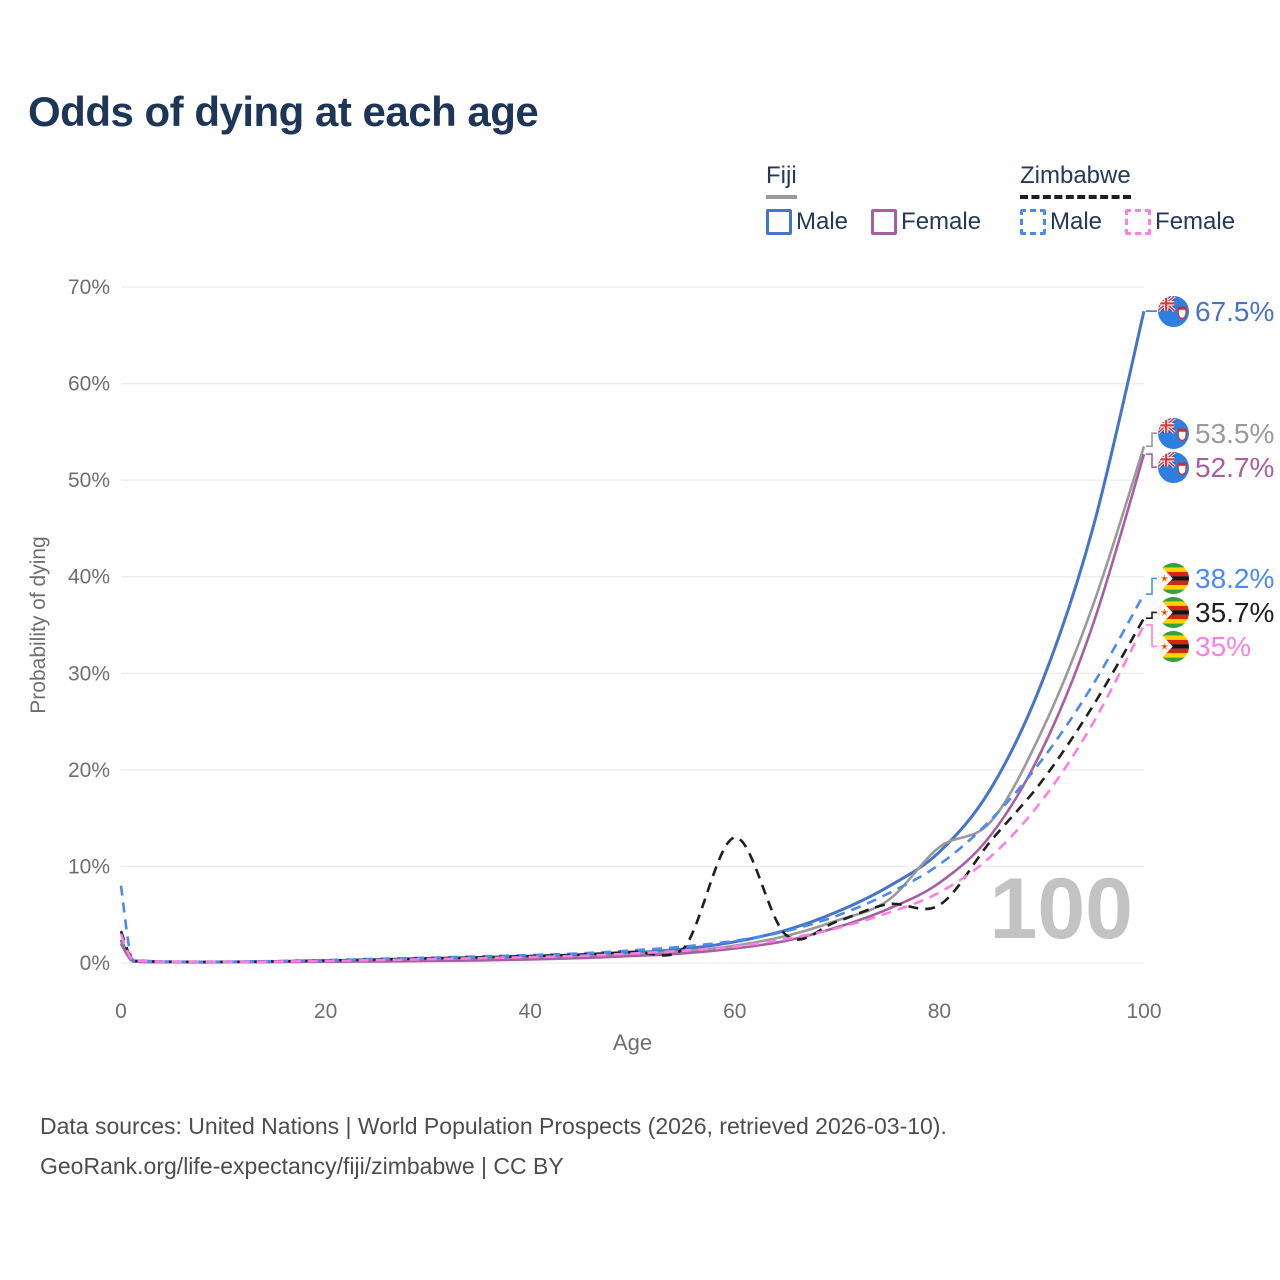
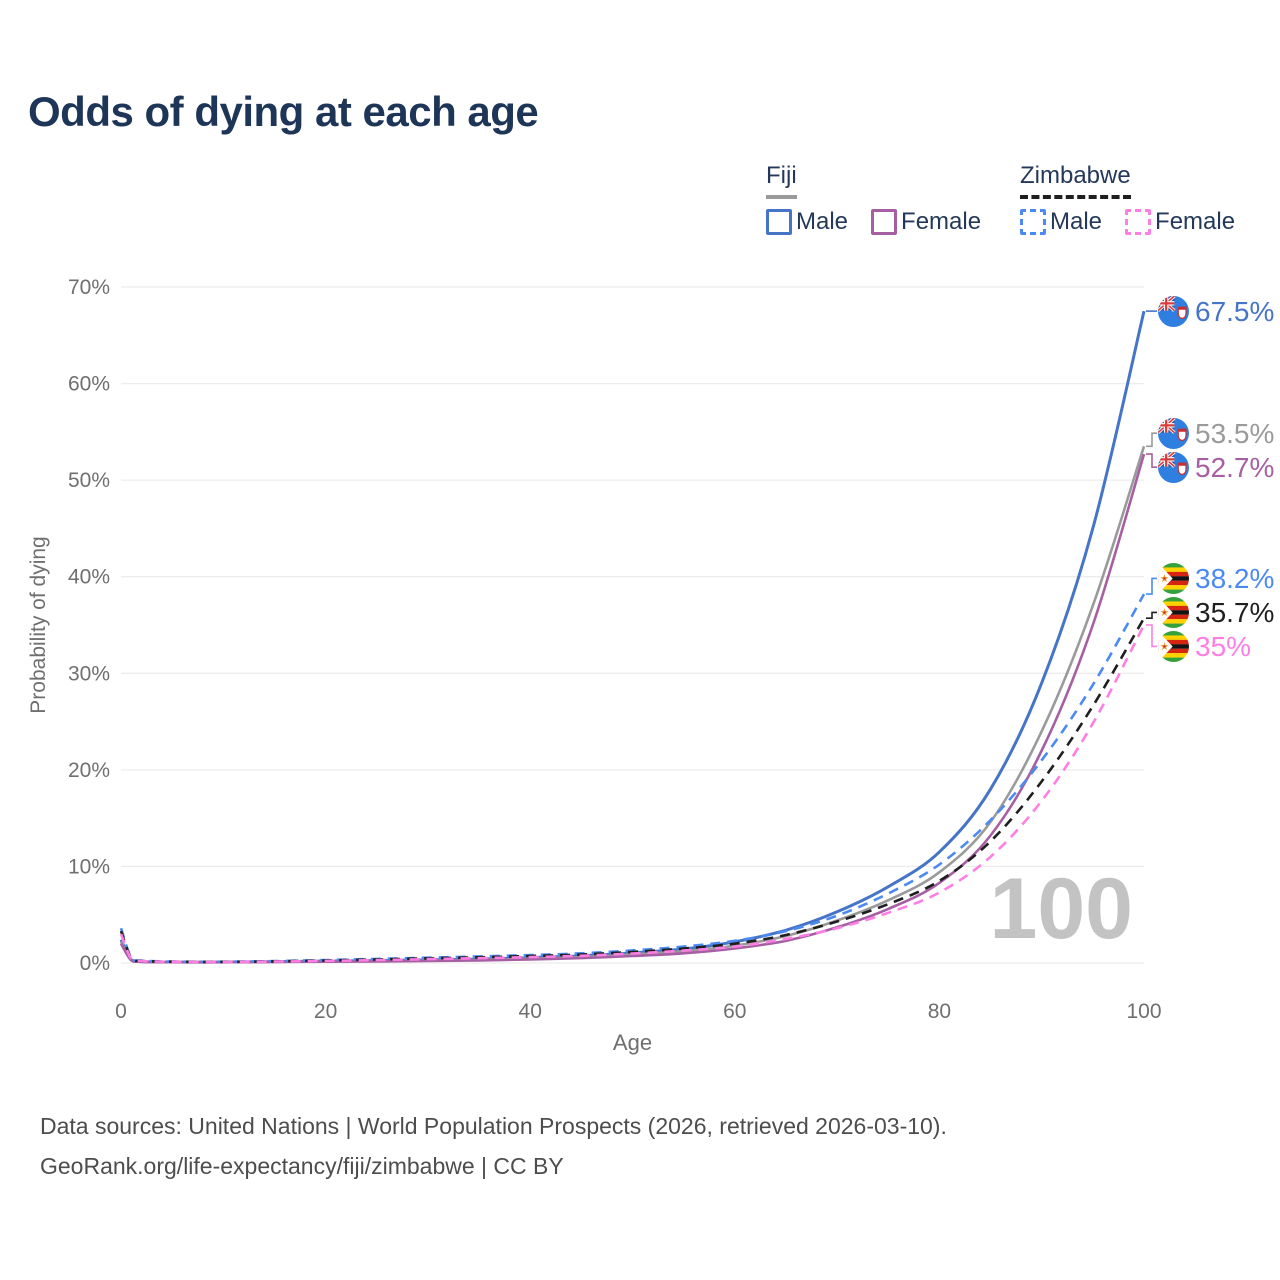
Zimbabwe Male/0: 8% -> 4%
Zimbabwe/60: 13% -> 2%
Fiji/80: 12% -> 9%
Zimbabwe/80: 6% -> 8%
